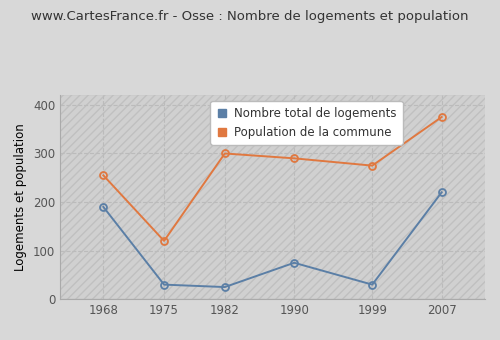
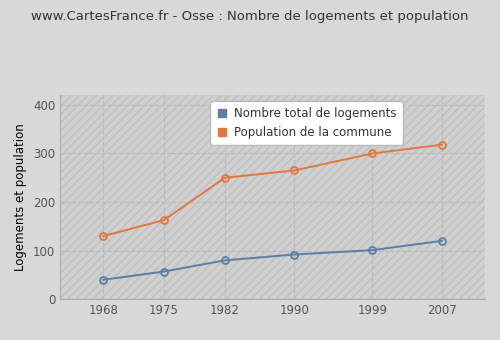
Nombre total de logements/1968: 190 -> 40
Population de la commune/1968: 255 -> 130
Nombre total de logements/1975: 30 -> 57
Population de la commune/1975: 120 -> 163
Nombre total de logements/1982: 25 -> 80
Population de la commune/1982: 300 -> 250
Nombre total de logements/1990: 75 -> 92
Population de la commune/1990: 290 -> 265
Nombre total de logements/1999: 30 -> 101
Population de la commune/1999: 275 -> 300
Nombre total de logements/2007: 220 -> 120
Population de la commune/2007: 375 -> 318
